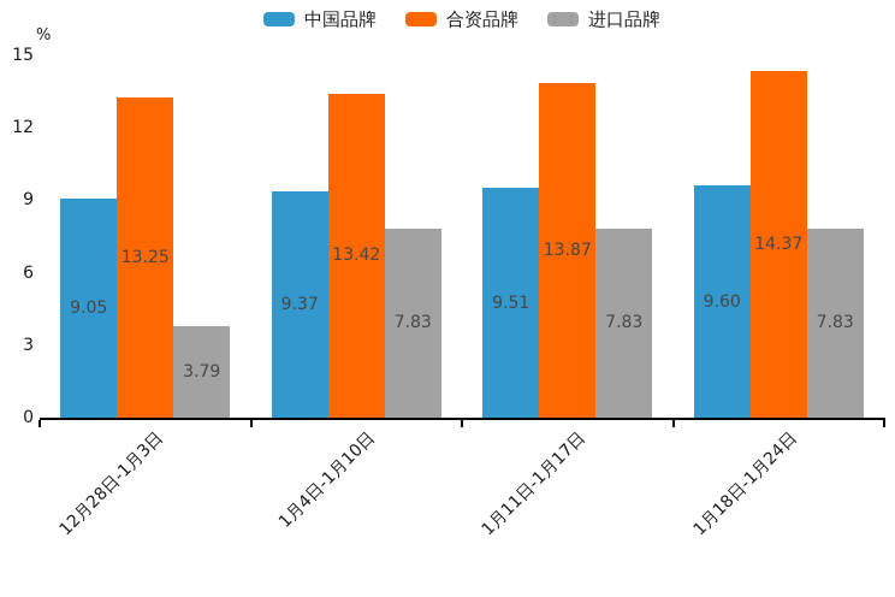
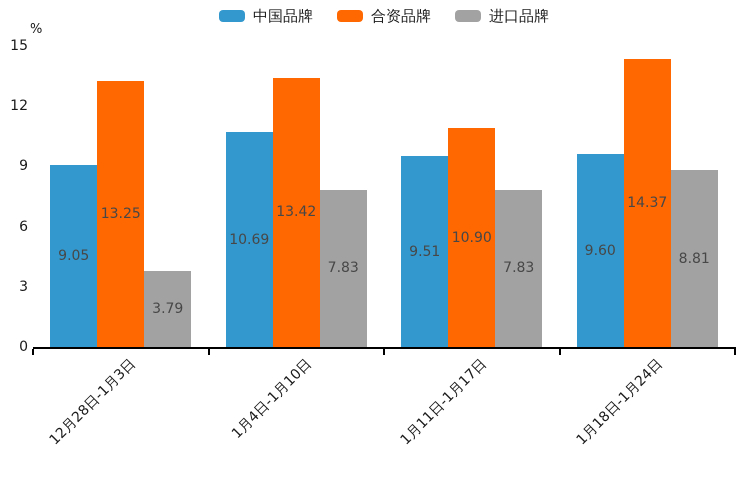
中国品牌/1月4日-1月10日: 9.37 -> 10.69
合资品牌/1月11日-1月17日: 13.87 -> 10.90
进口品牌/1月18日-1月24日: 7.83 -> 8.81
